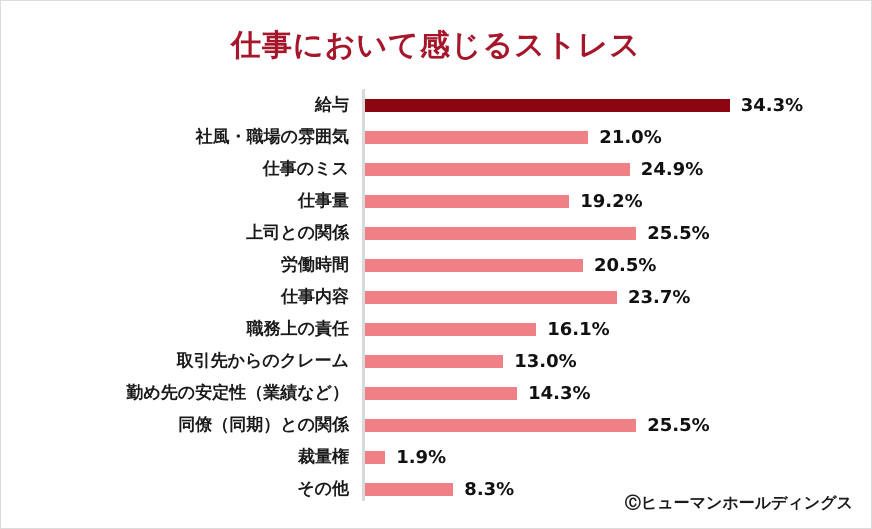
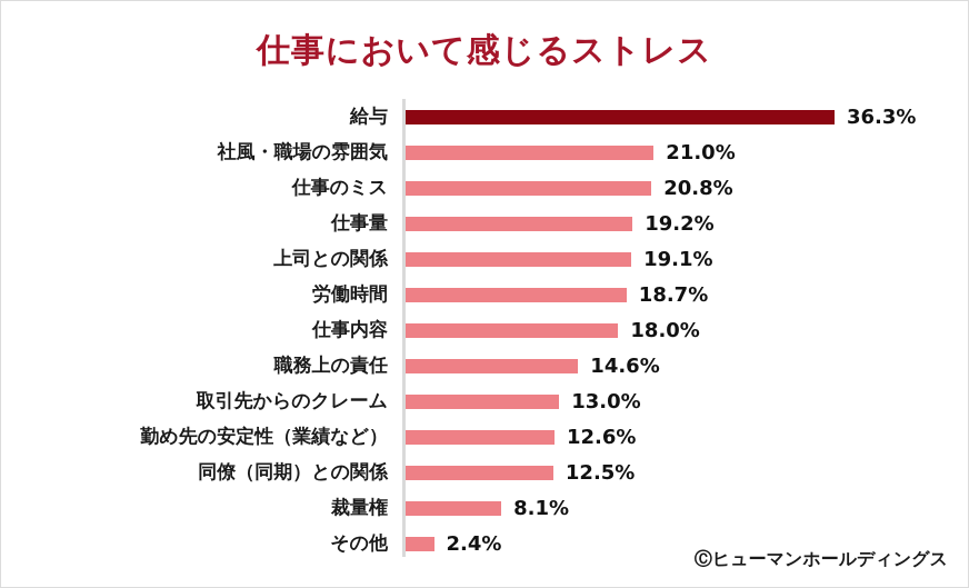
給与: 34.3% -> 36.3%
仕事のミス: 24.9% -> 20.8%
上司との関係: 25.5% -> 19.1%
労働時間: 20.5% -> 18.7%
仕事内容: 23.7% -> 18.0%
職務上の責任: 16.1% -> 14.6%
勤め先の安定性（業績など）: 14.3% -> 12.6%
同僚（同期）との関係: 25.5% -> 12.5%
裁量権: 1.9% -> 8.1%
その他: 8.3% -> 2.4%
